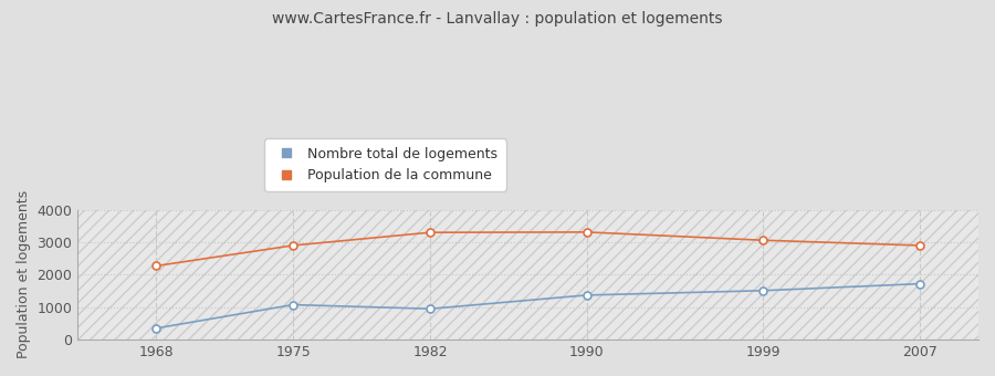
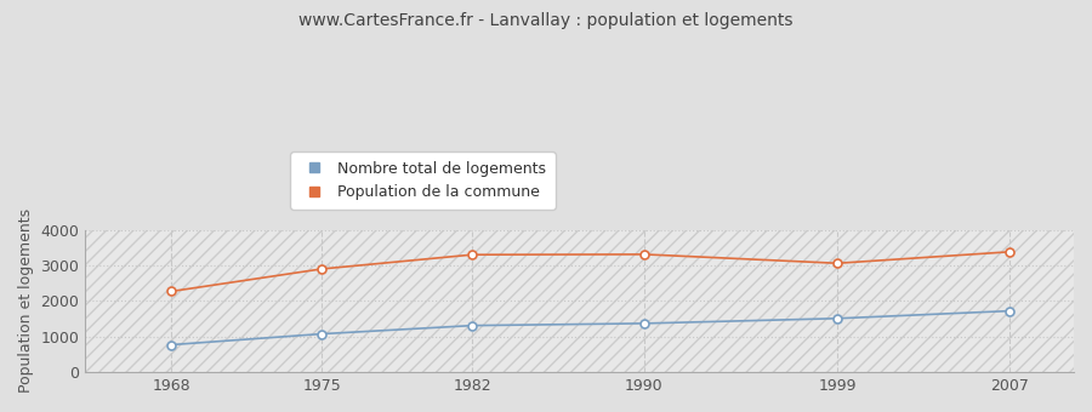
Nombre total de logements/1968: 350 -> 770
Nombre total de logements/1982: 950 -> 1310
Population de la commune/2007: 2900 -> 3380
